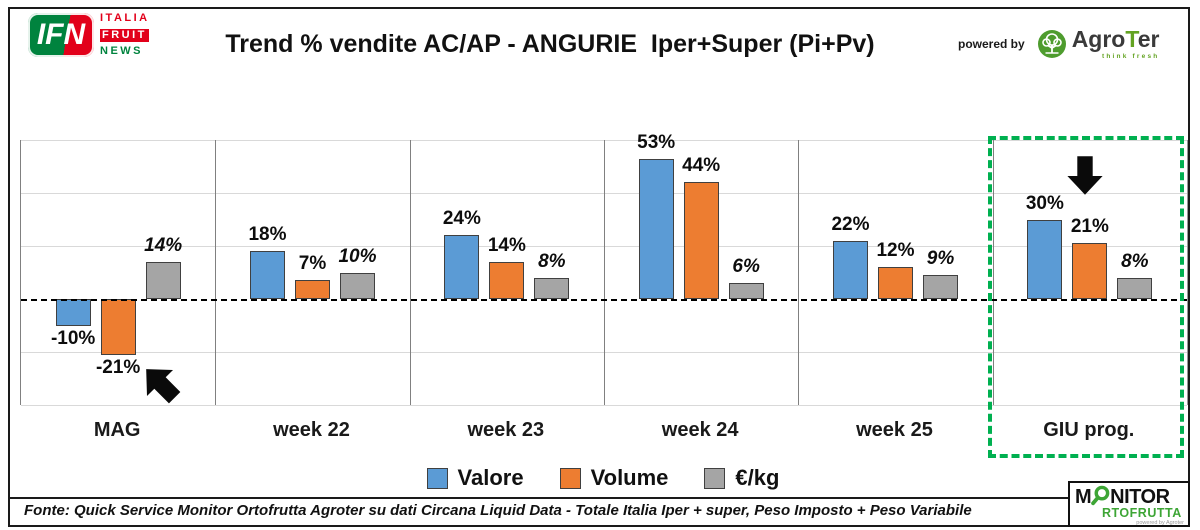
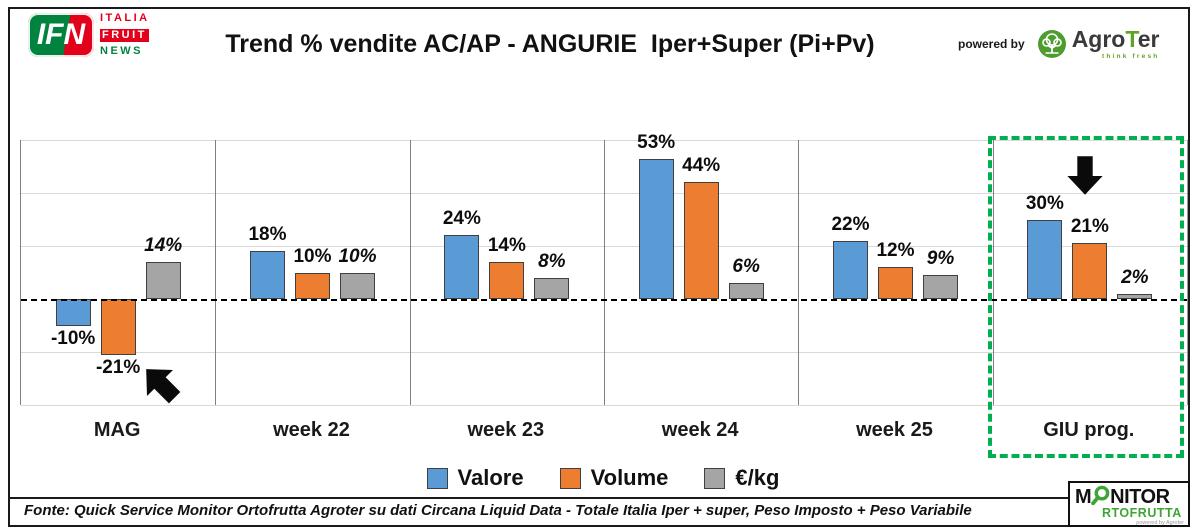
Volume/week 22: 7% -> 10%
€/kg/GIU prog.: 8% -> 2%
